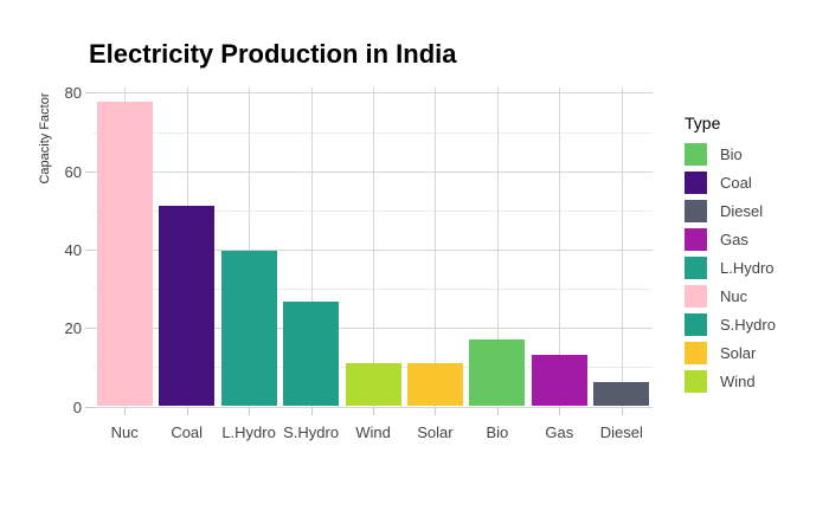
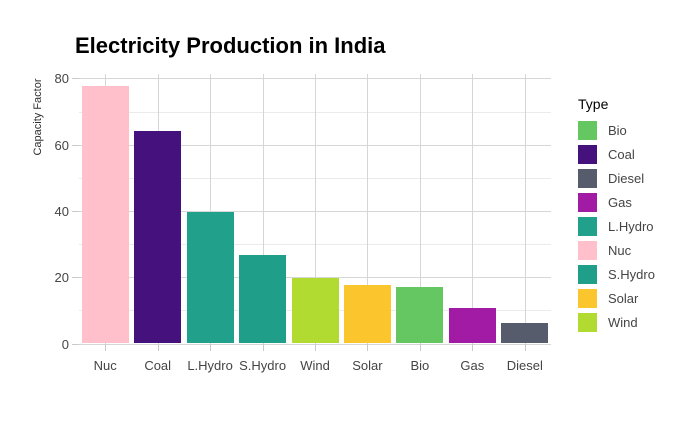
Coal: 51 -> 64
Wind: 11 -> 20
Solar: 11 -> 18
Gas: 13 -> 10
